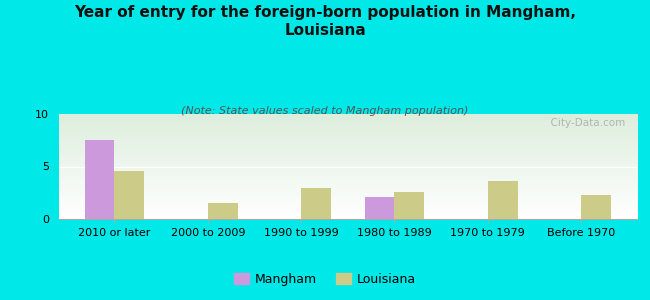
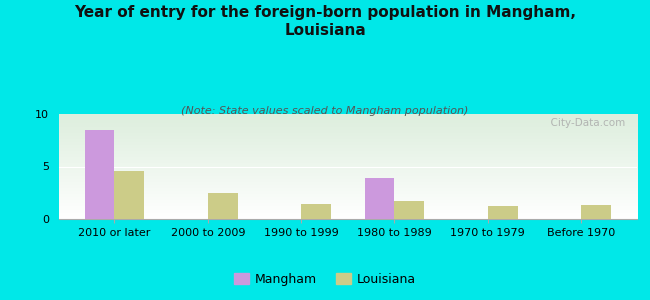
Mangham/2010 or later: 7.5 -> 8.5
Louisiana/2000 to 2009: 1.5 -> 2.5
Louisiana/1990 to 1999: 3.0 -> 1.4
Mangham/1980 to 1989: 2.1 -> 3.9
Louisiana/1980 to 1989: 2.6 -> 1.7
Louisiana/1970 to 1979: 3.6 -> 1.2
Louisiana/Before 1970: 2.3 -> 1.3
